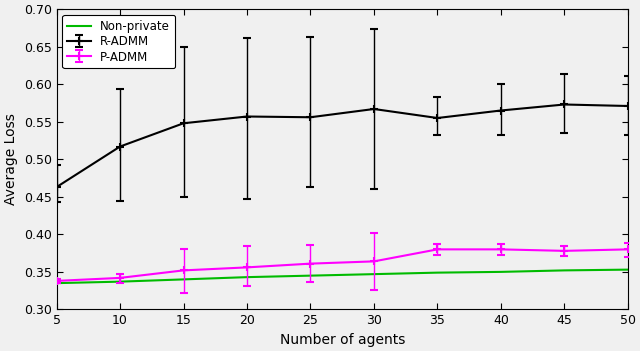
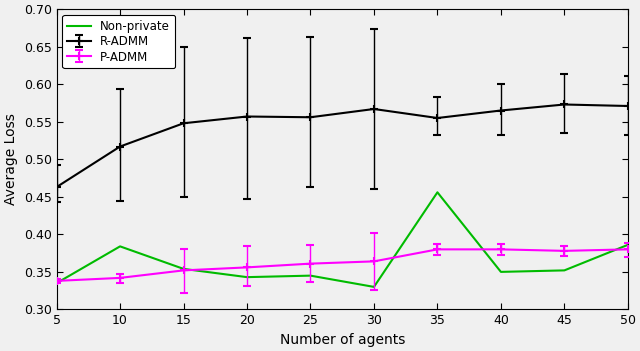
Non-private/10: 0.337 -> 0.384
Non-private/15: 0.340 -> 0.354
Non-private/30: 0.347 -> 0.330
Non-private/35: 0.349 -> 0.456
Non-private/50: 0.353 -> 0.386
